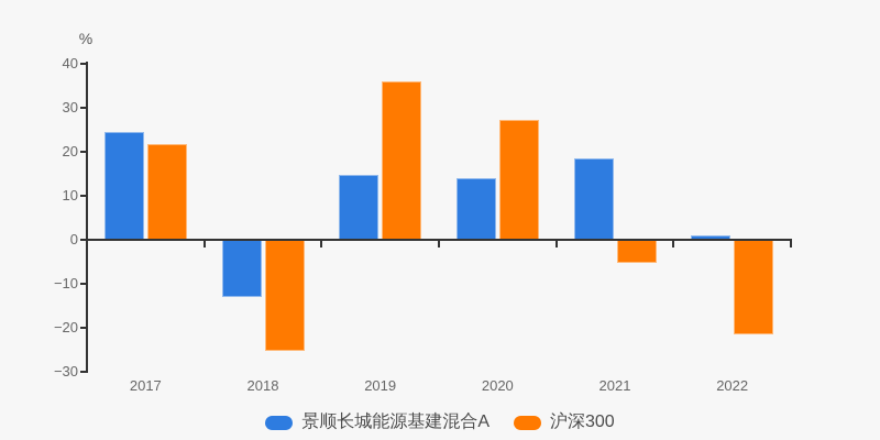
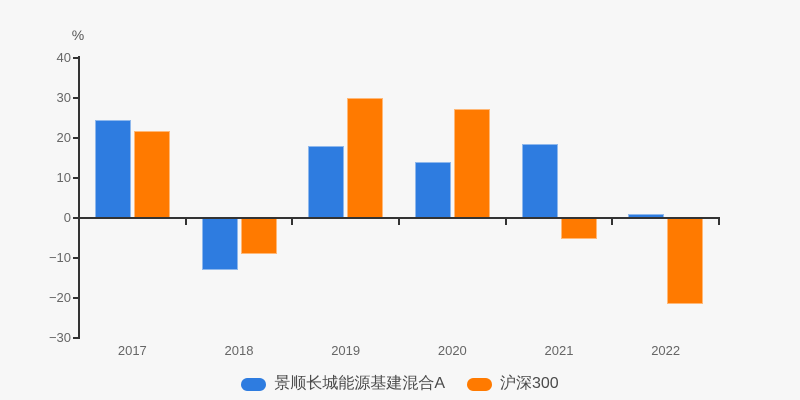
沪深300/2018: -25 -> -9
景顺长城能源基建混合A/2019: 15 -> 18
沪深300/2019: 36 -> 30
